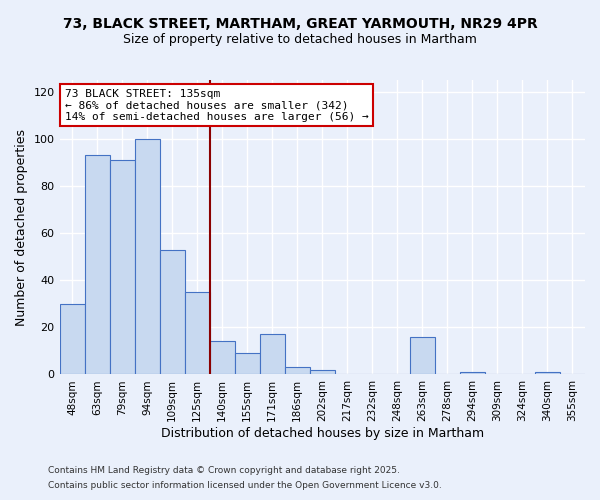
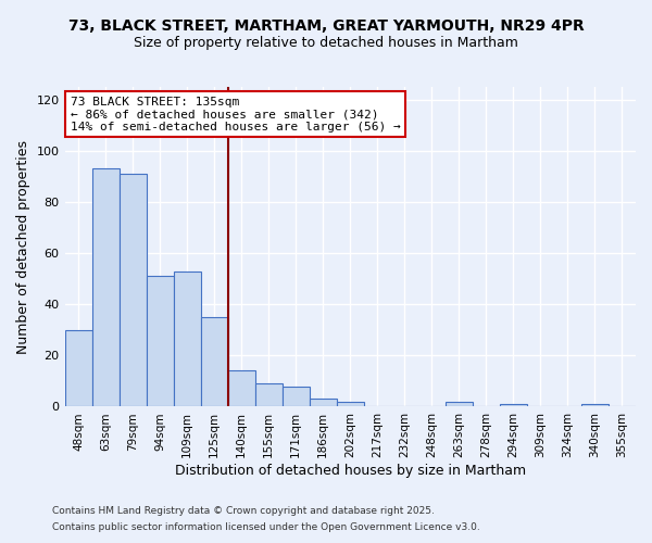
94sqm: 100 -> 51
171sqm: 17 -> 8
263sqm: 16 -> 2
